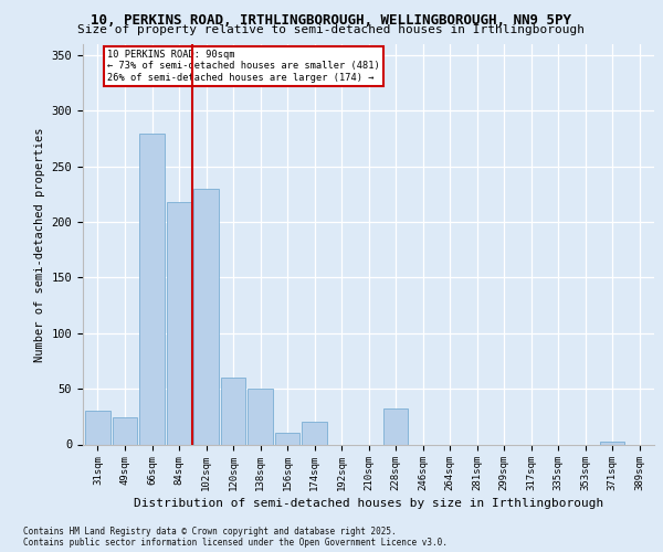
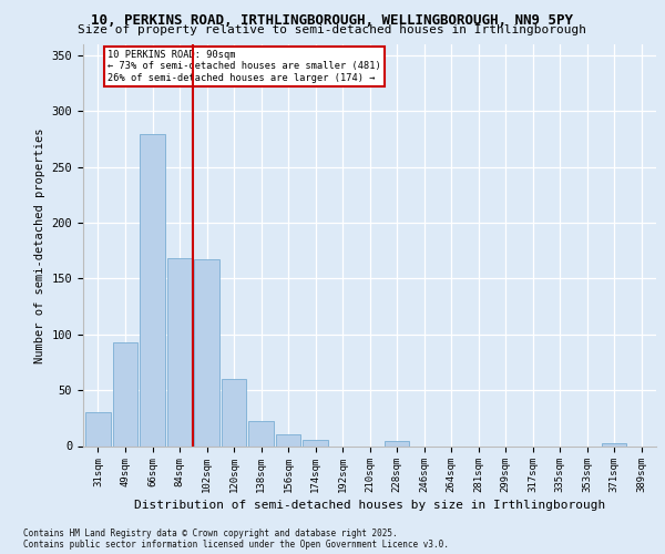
49sqm: 24 -> 93
84sqm: 218 -> 168
102sqm: 230 -> 167
138sqm: 50 -> 22
174sqm: 20 -> 5
228sqm: 32 -> 4
